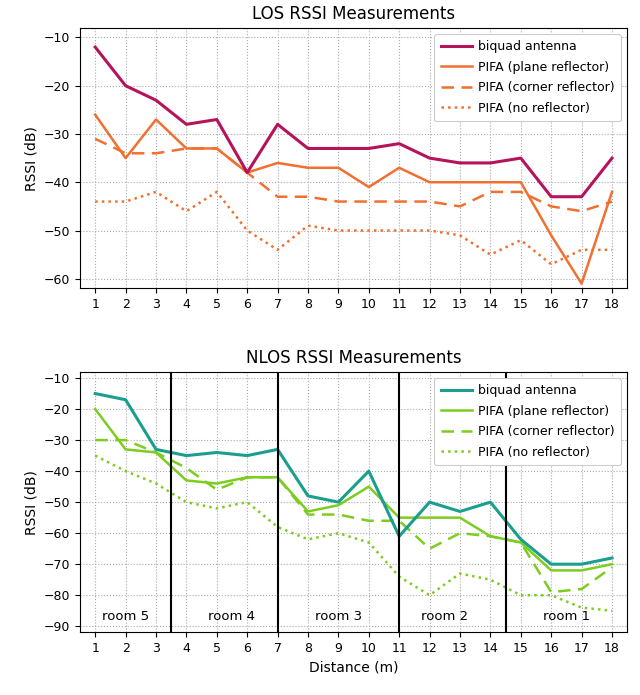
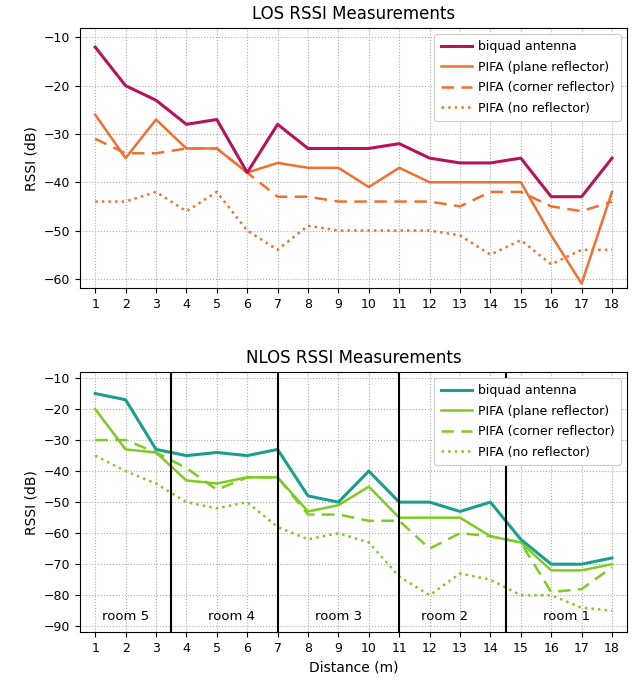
NLOS RSSI Measurements/biquad antenna/11: -61 -> -50
